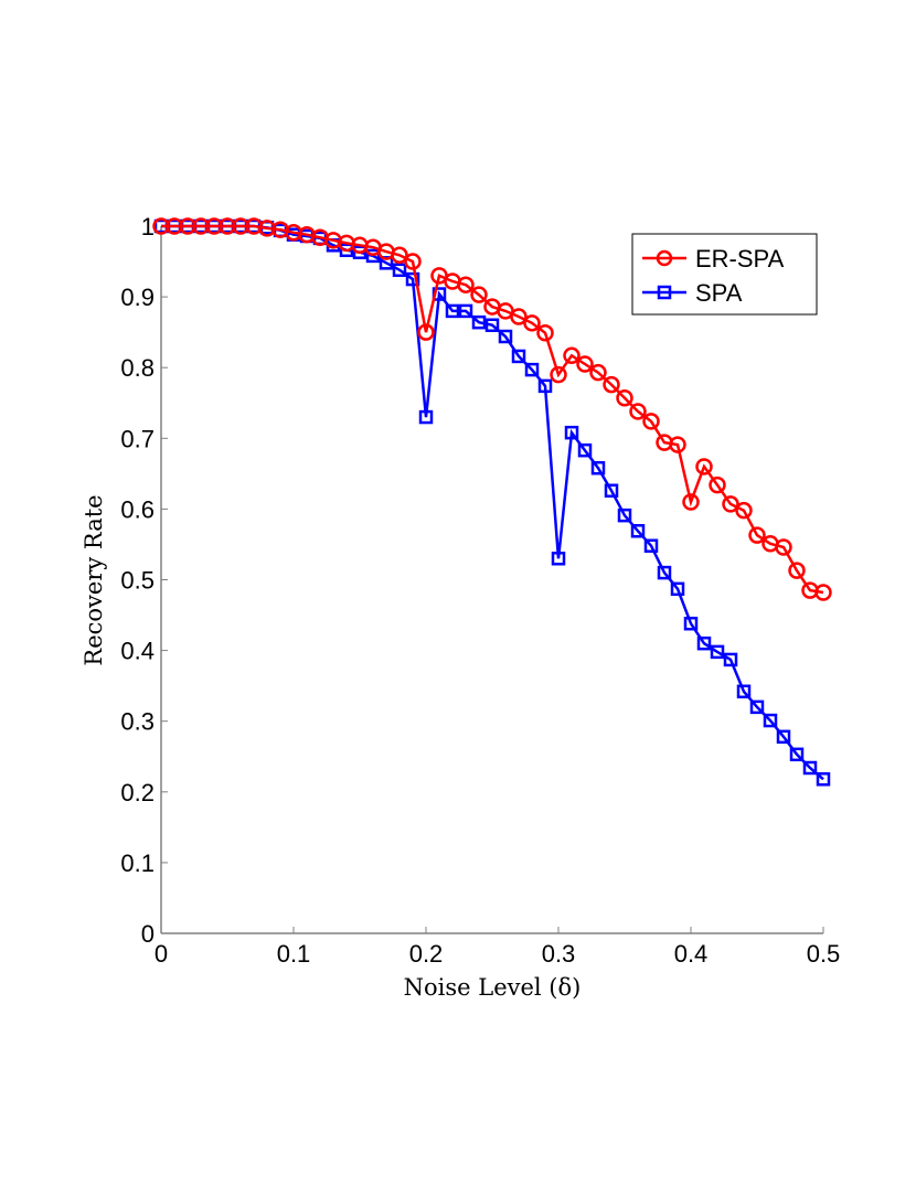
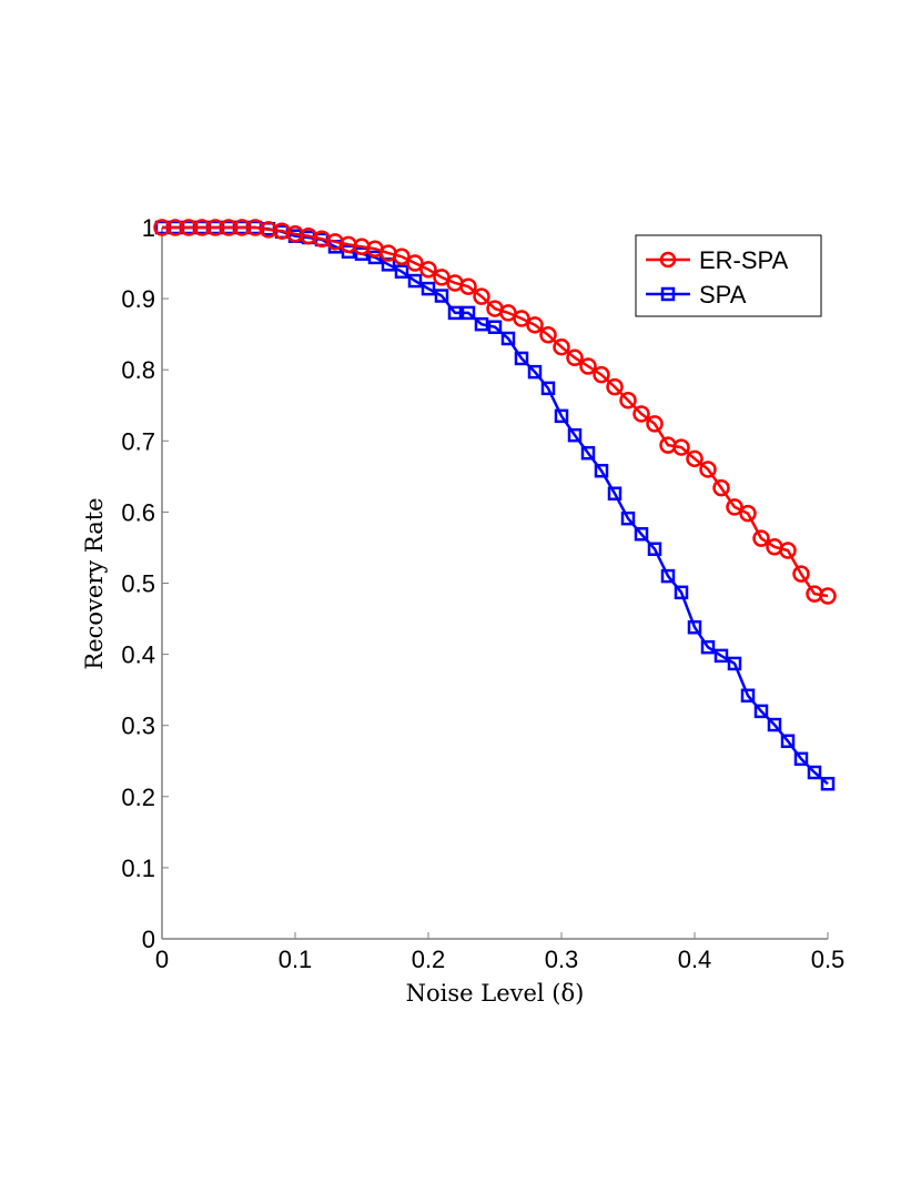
ER-SPA/0.2: 0.85 -> 0.94
SPA/0.2: 0.73 -> 0.91
ER-SPA/0.3: 0.79 -> 0.83
SPA/0.3: 0.53 -> 0.73
ER-SPA/0.4: 0.61 -> 0.68
